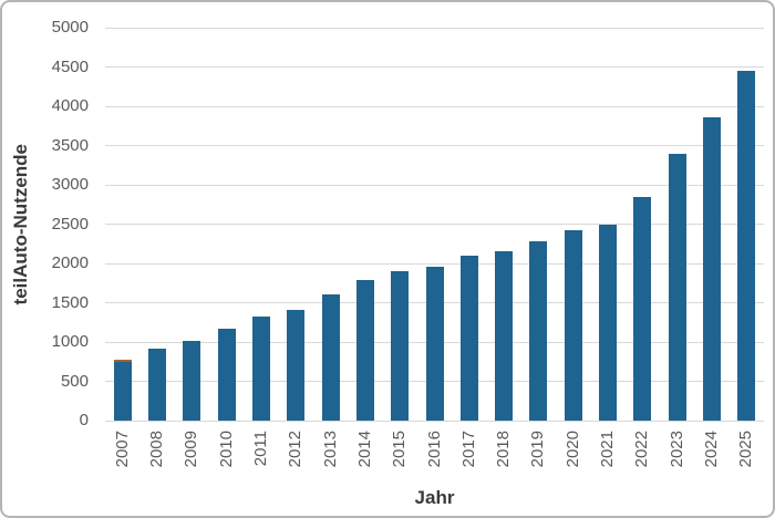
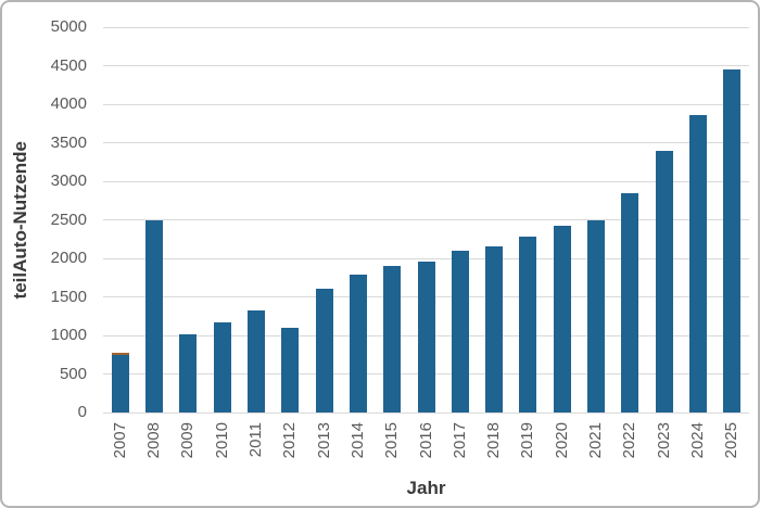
2008: 900 -> 2500
2012: 1400 -> 1100
